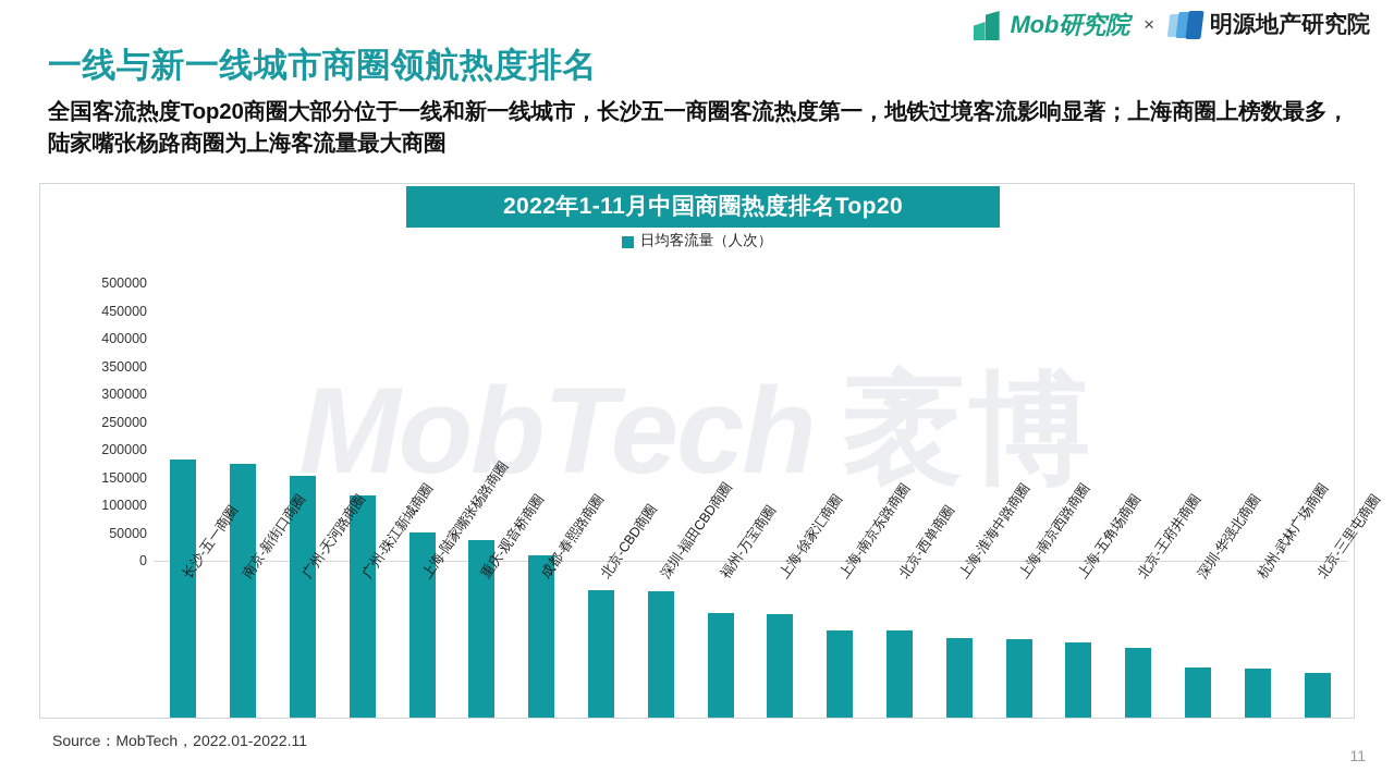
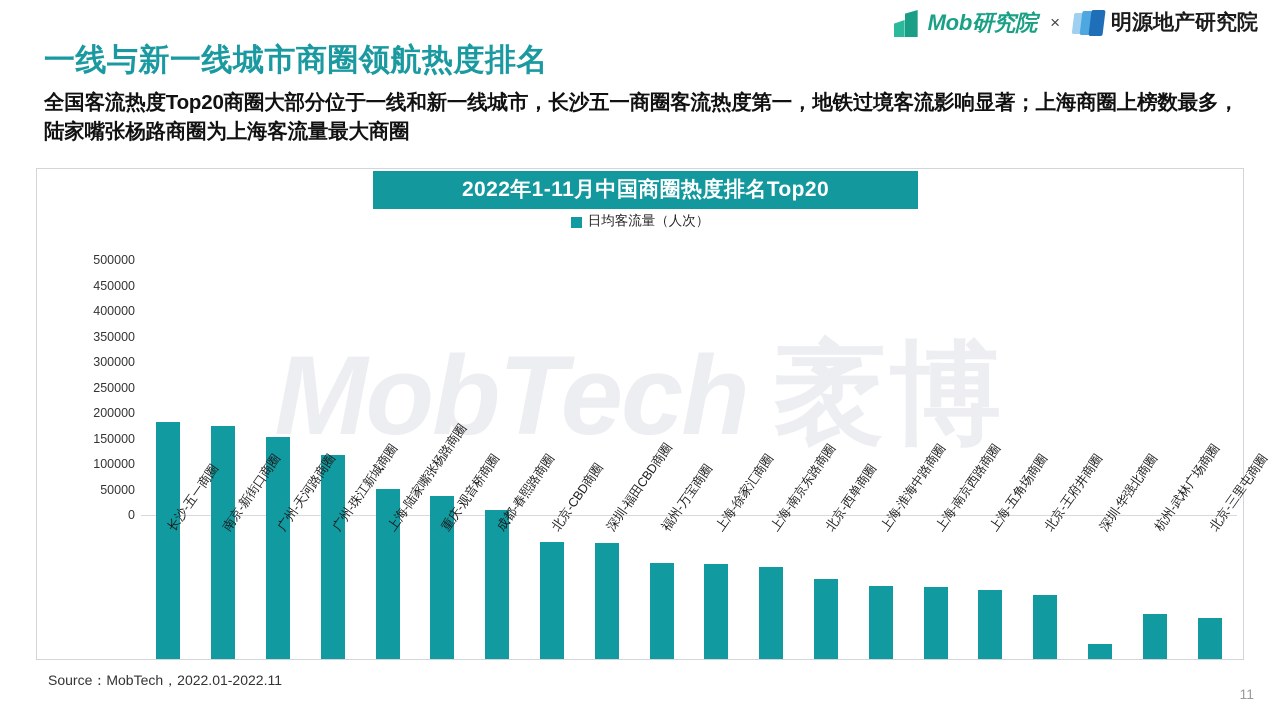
上海-南京东路商圈: 160000 -> 180000
深圳-华强北商圈: 90000 -> 30000
